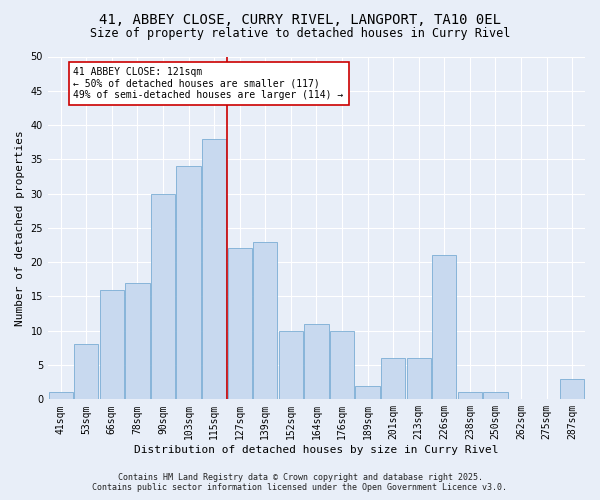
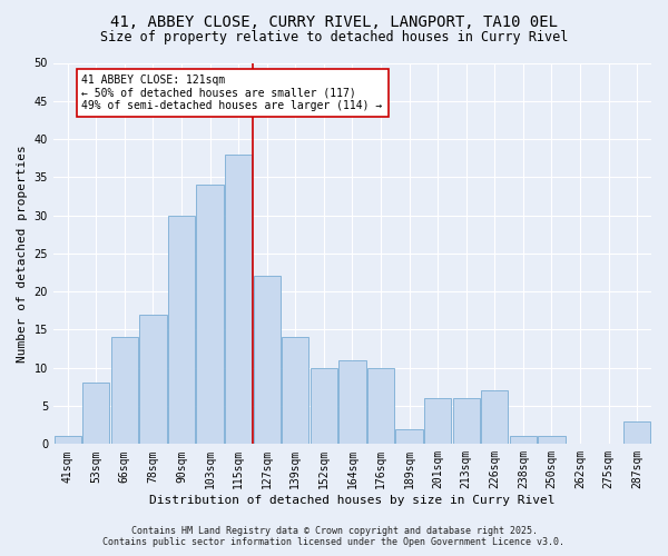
66sqm: 16 -> 14
139sqm: 23 -> 14
226sqm: 21 -> 7
